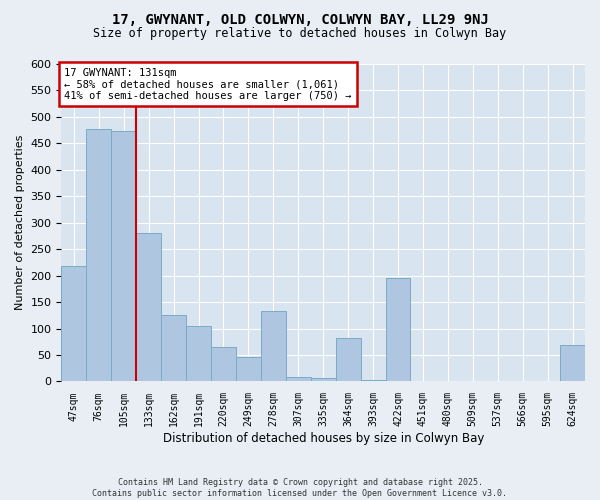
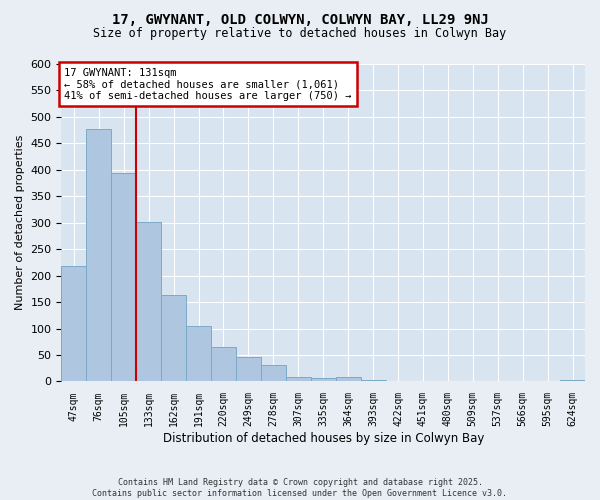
105sqm: 474 -> 394
133sqm: 280 -> 302
162sqm: 126 -> 163
278sqm: 134 -> 31
364sqm: 82 -> 9
422sqm: 196 -> 1
624sqm: 68 -> 2
